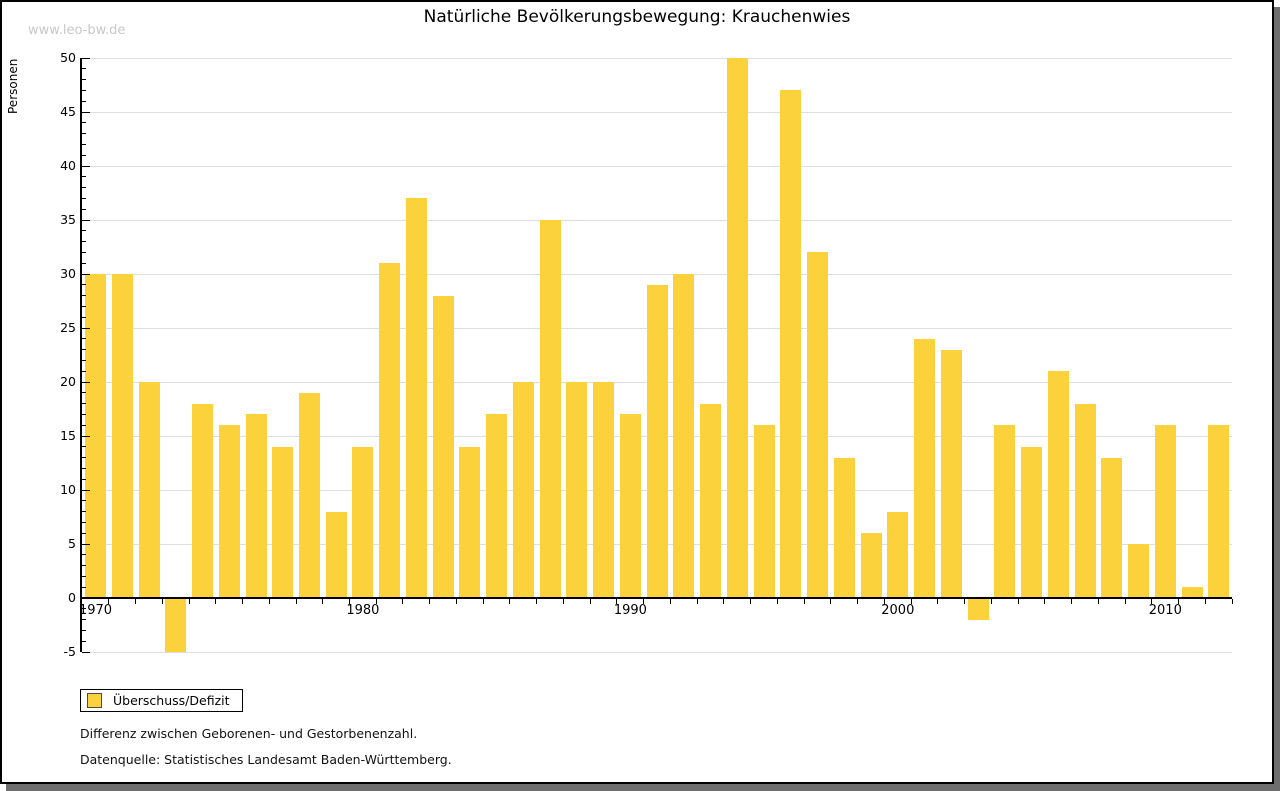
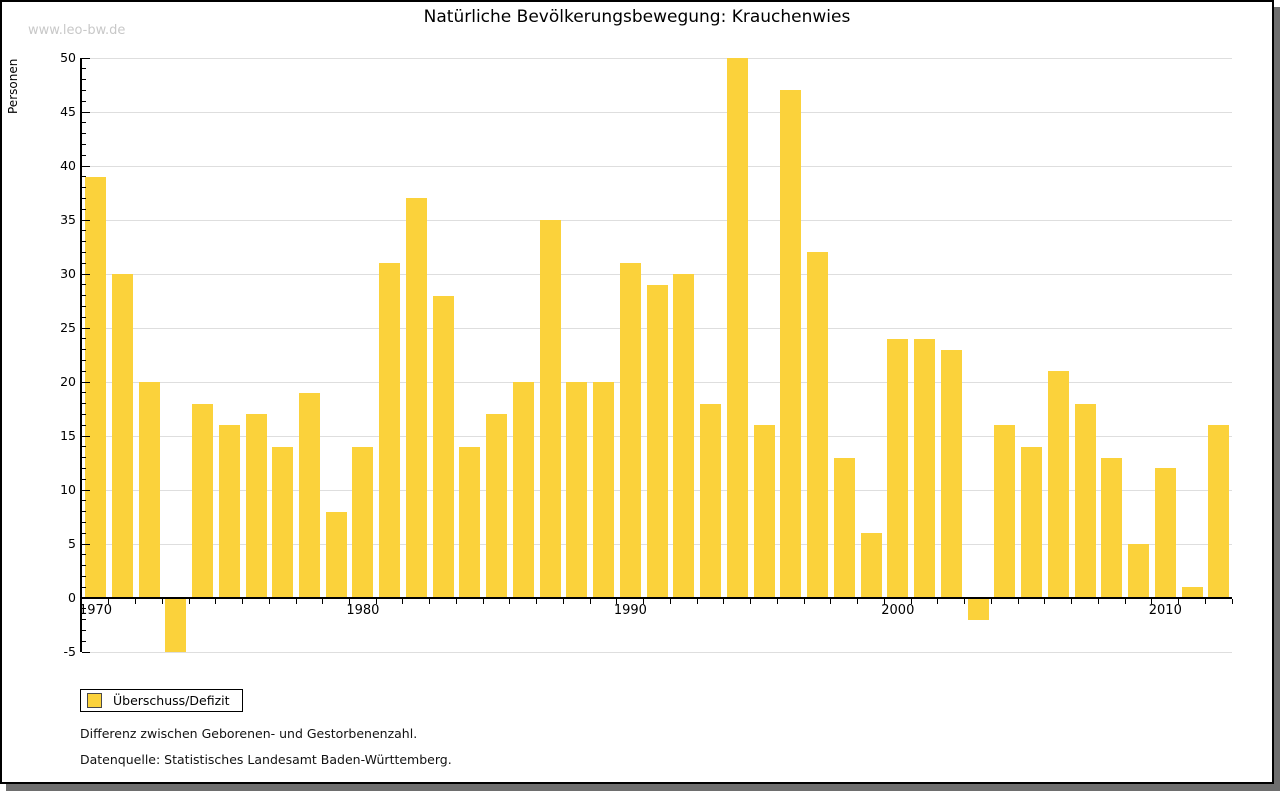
1970: 30 -> 39
1990: 17 -> 31
2000: 8 -> 24
2010: 16 -> 12
